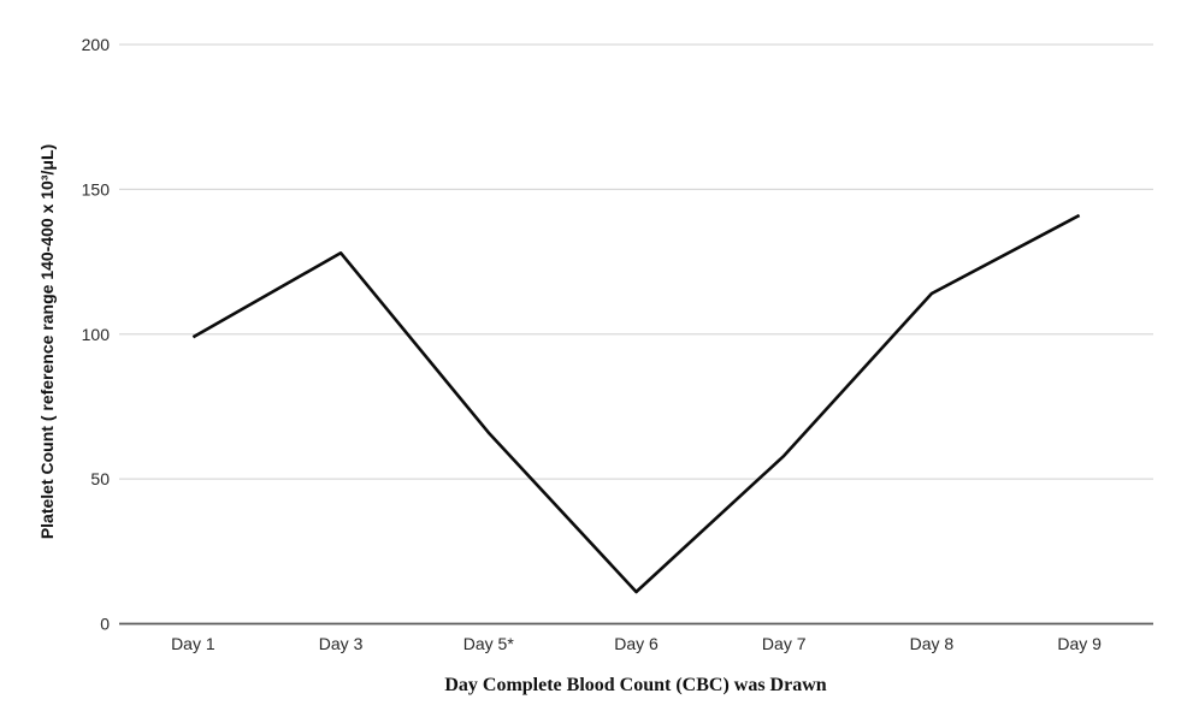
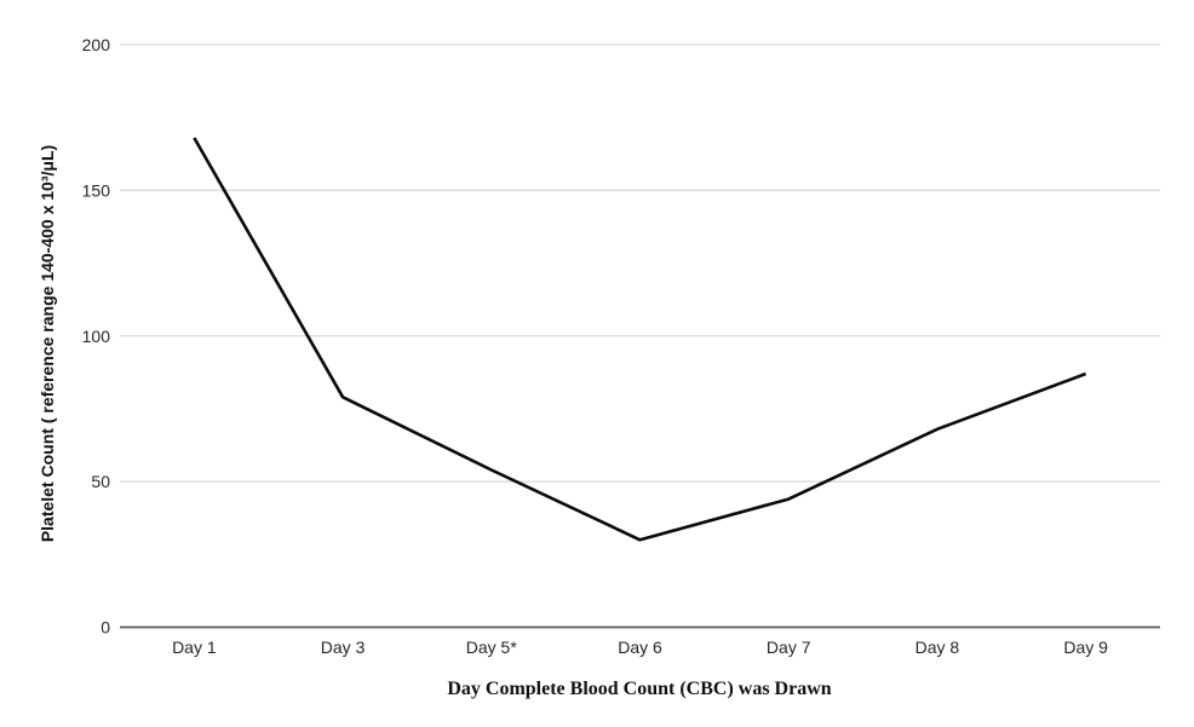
Day 1: 99 -> 168
Day 3: 128 -> 79
Day 5*: 66 -> 54
Day 6: 11 -> 30
Day 7: 58 -> 44
Day 8: 114 -> 68
Day 9: 141 -> 87
